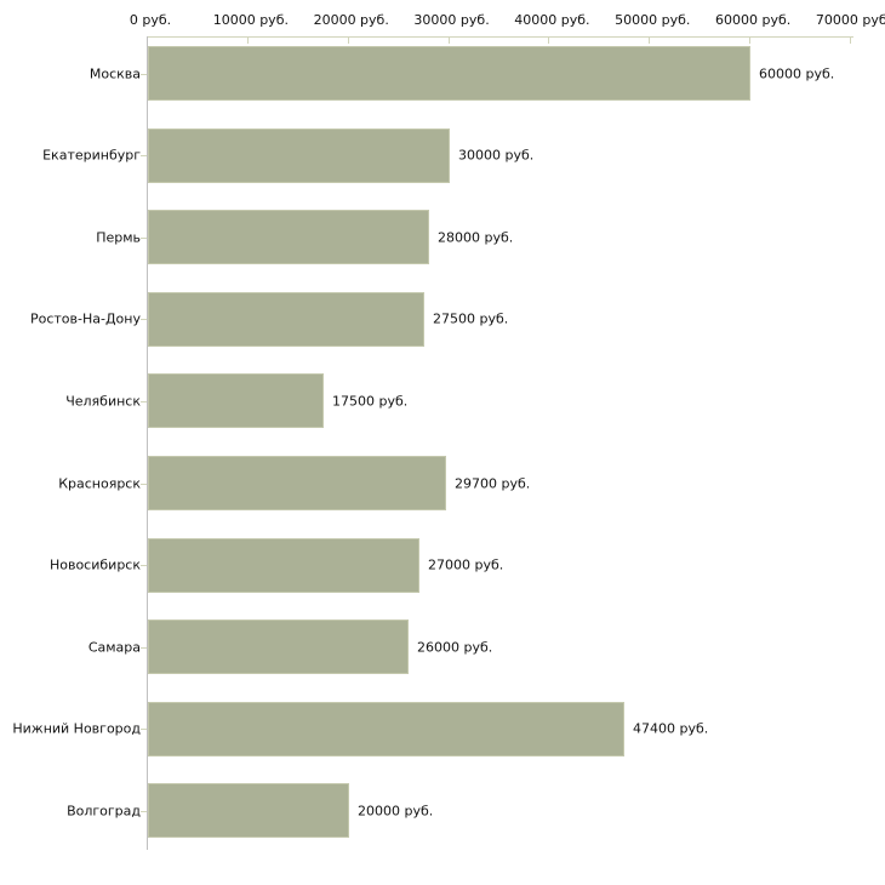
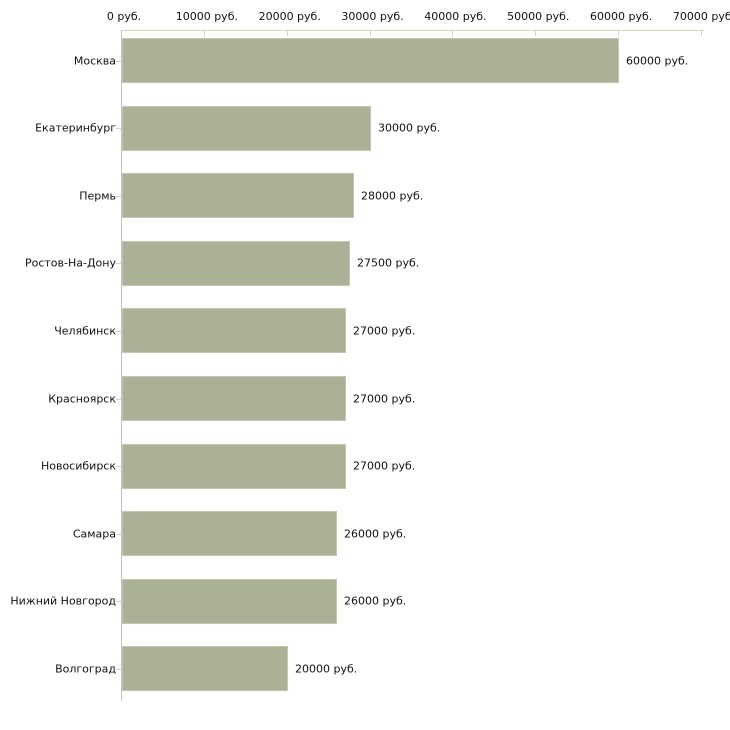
Челябинск: 17500 -> 27000
Красноярск: 29700 -> 27000
Нижний Новгород: 47400 -> 26000
